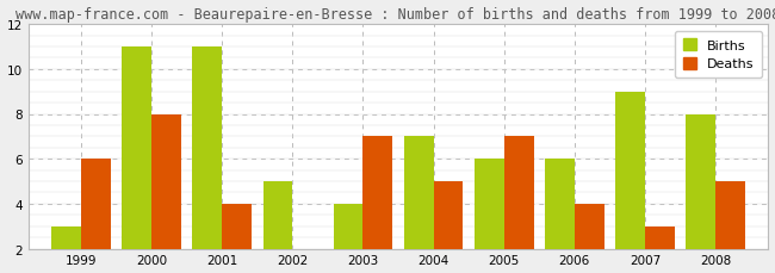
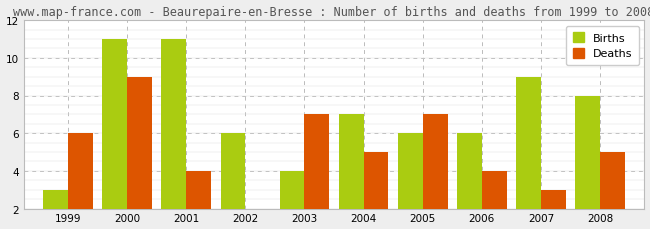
Deaths/2000: 8 -> 9
Births/2002: 5 -> 6
